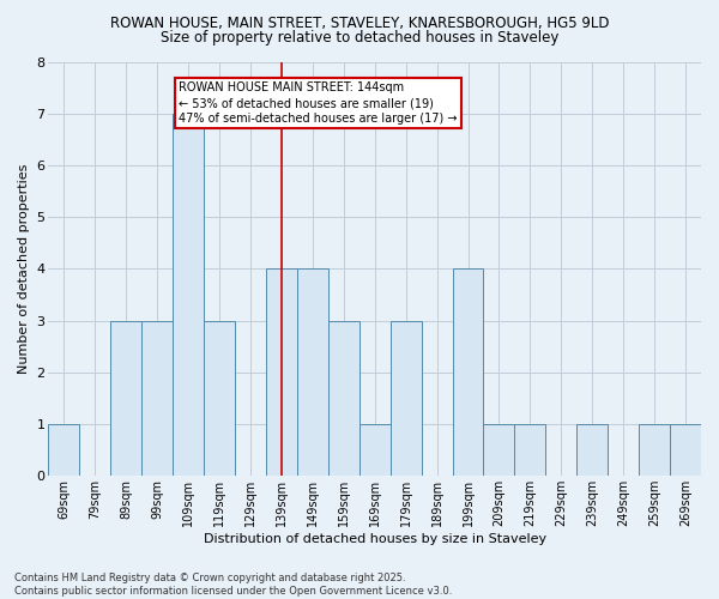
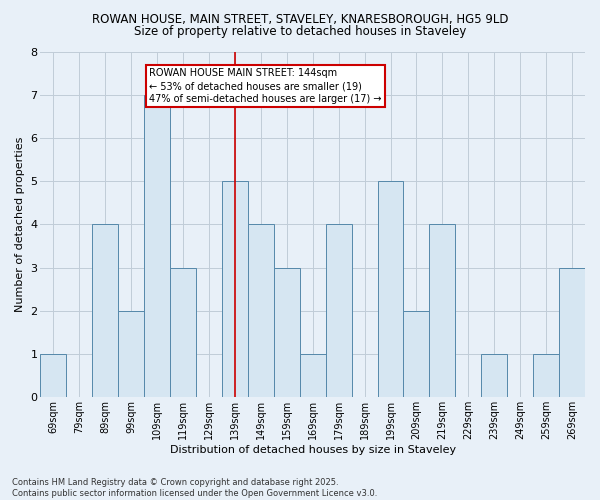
89sqm: 3 -> 4
99sqm: 3 -> 2
139sqm: 4 -> 5
179sqm: 3 -> 4
199sqm: 4 -> 5
209sqm: 1 -> 2
219sqm: 1 -> 4
269sqm: 1 -> 3
